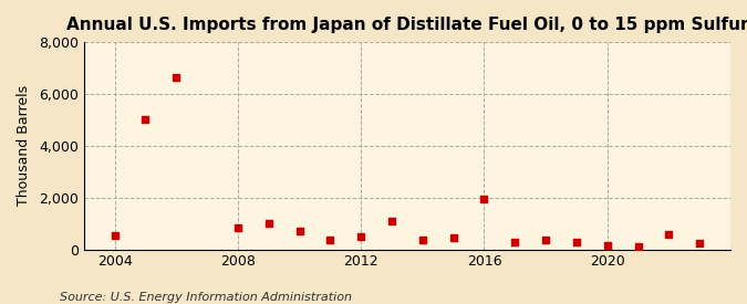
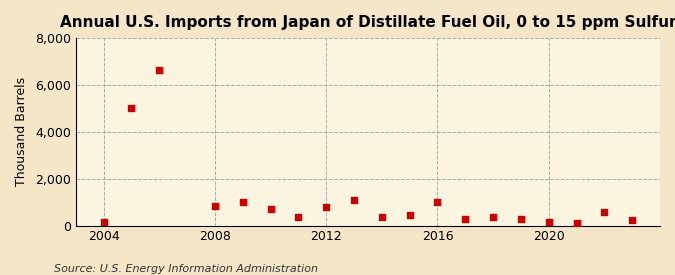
2004: 550 -> 150
2012: 500 -> 800
2016: 1,950 -> 1,000
